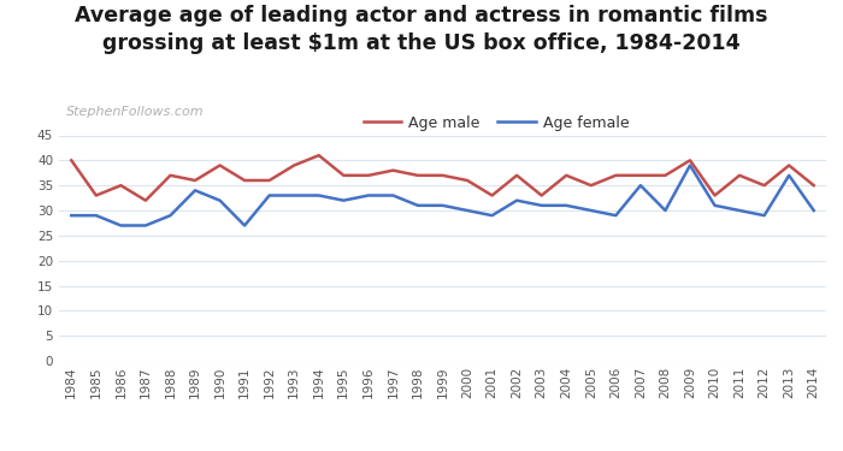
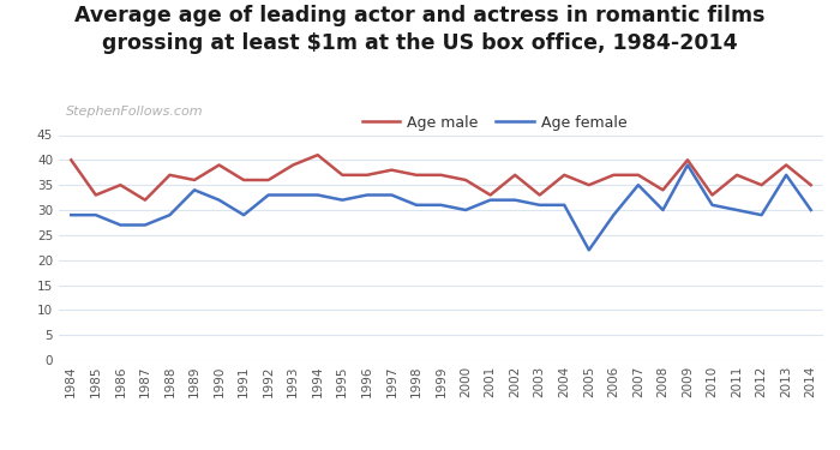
Age female/1991: 27 -> 29
Age female/2001: 29 -> 32
Age female/2005: 30 -> 22
Age male/2008: 37 -> 34
